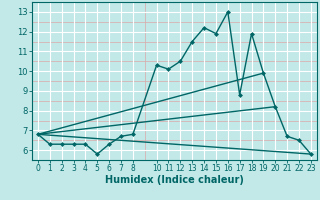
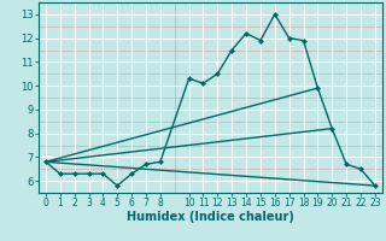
17: 8.8 -> 12.0
